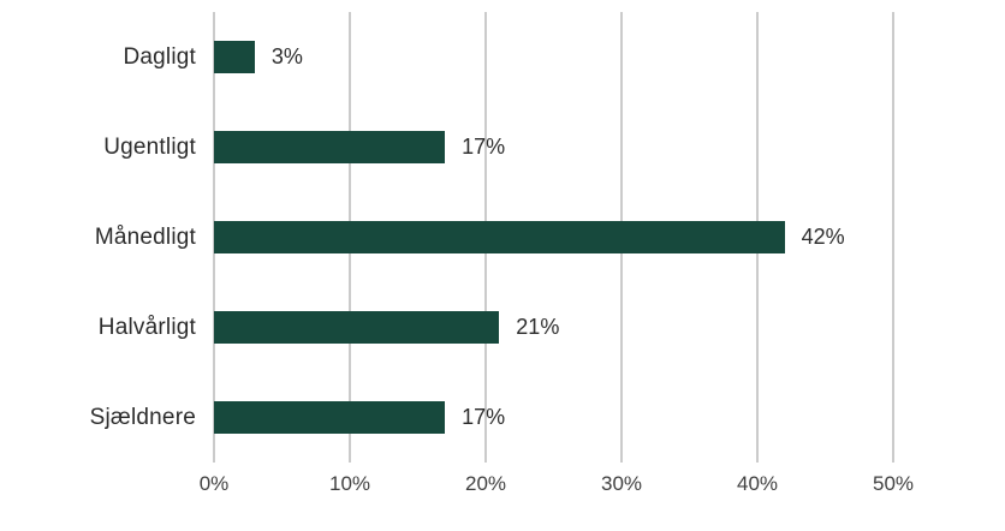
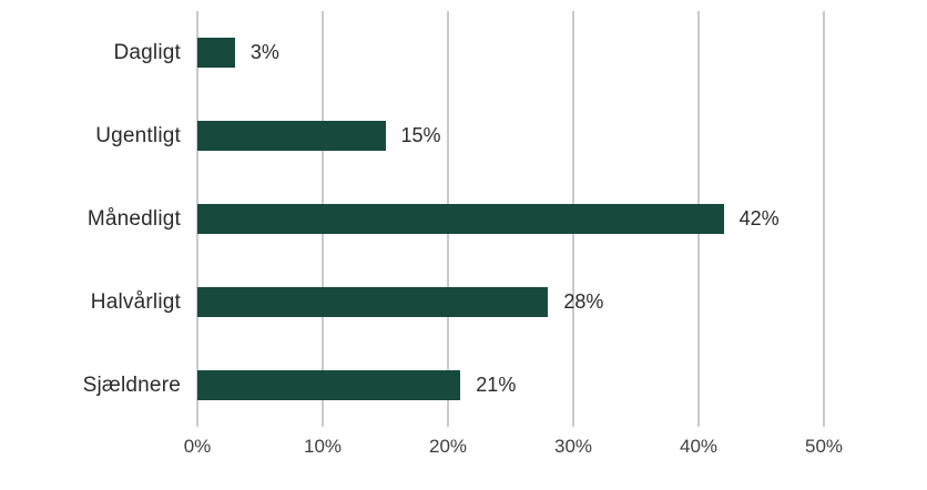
Ugentligt: 17% -> 15%
Halvårligt: 21% -> 28%
Sjældnere: 17% -> 21%
